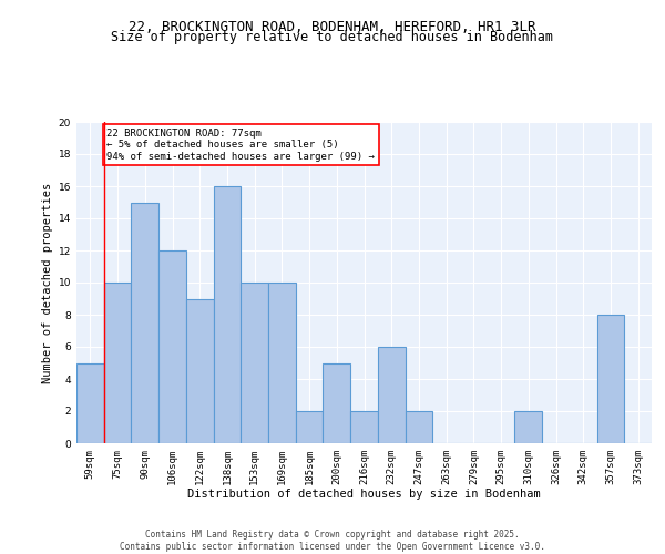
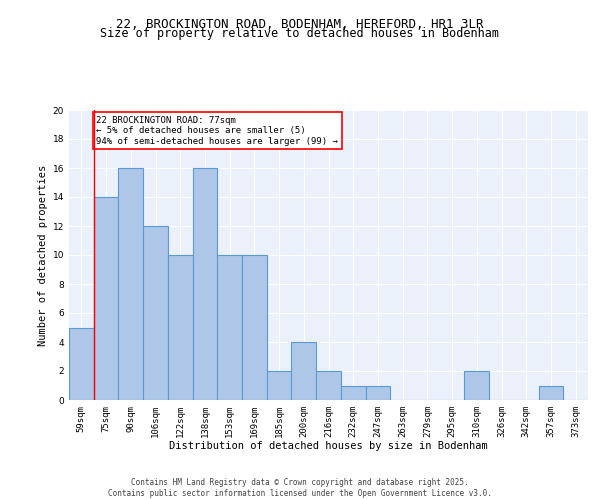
75sqm: 10 -> 14
90sqm: 15 -> 16
122sqm: 9 -> 10
200sqm: 5 -> 4
232sqm: 6 -> 1
247sqm: 2 -> 1
357sqm: 8 -> 1
